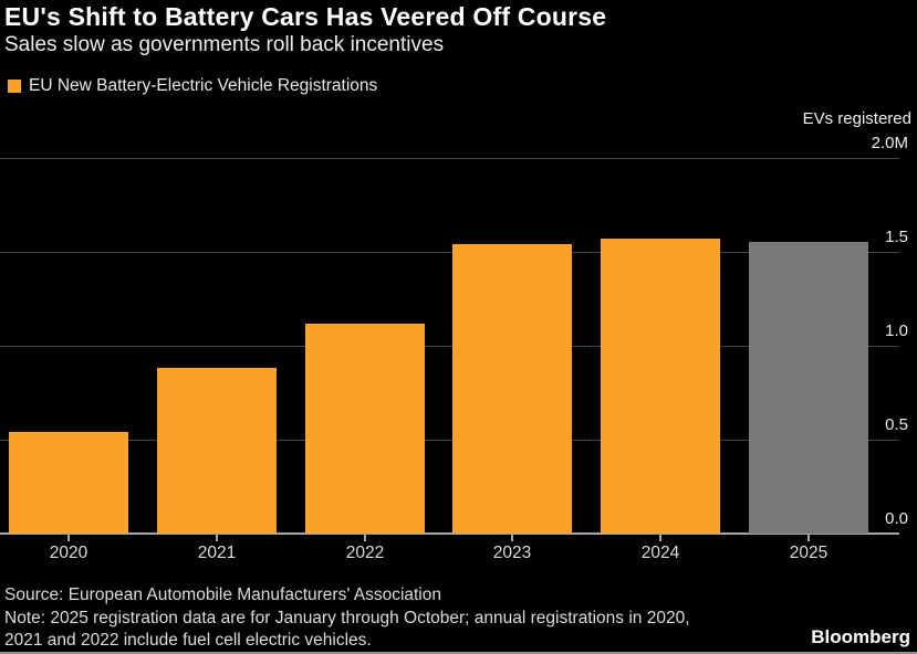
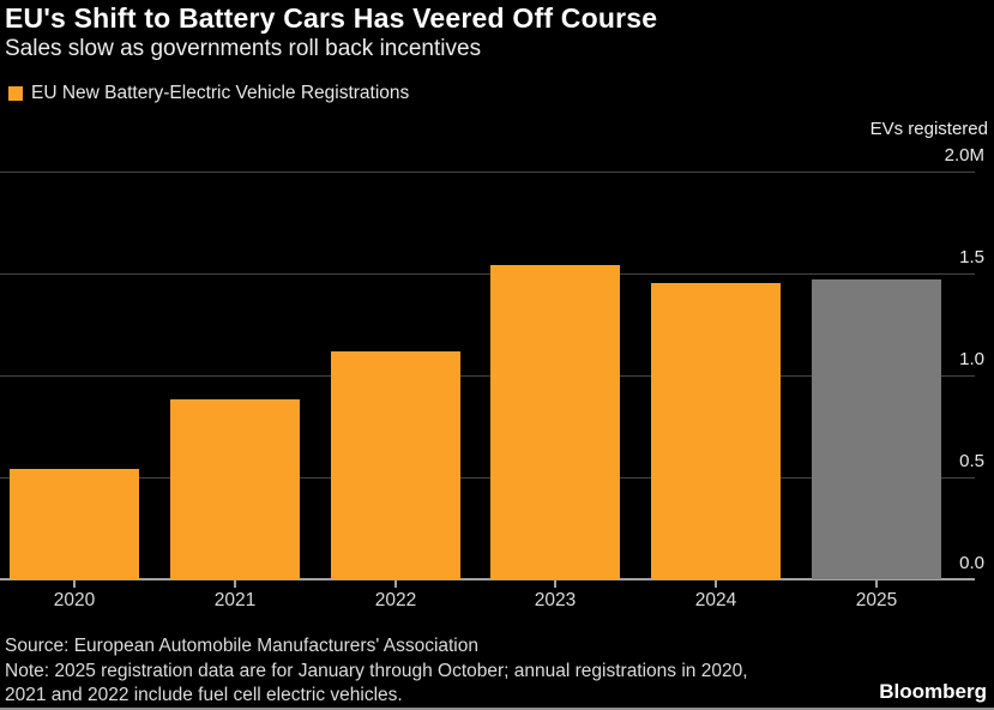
2024: 1.57M -> 1.45M
2025: 1.55M -> 1.47M
